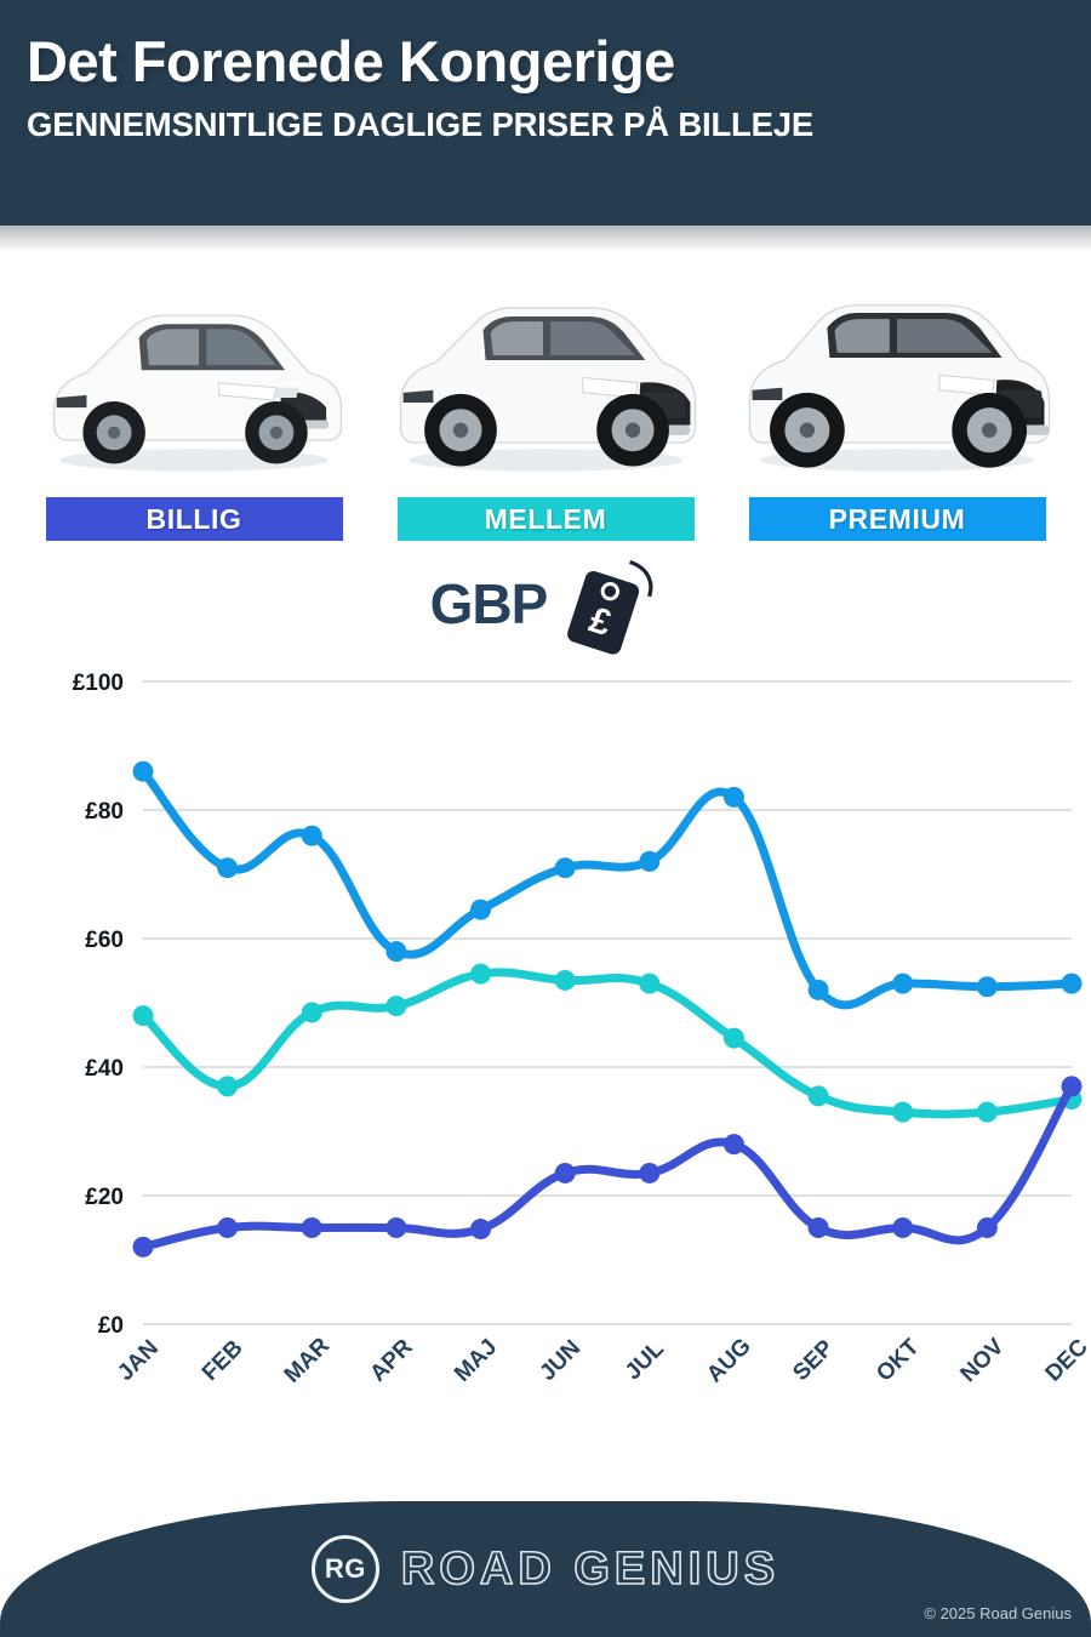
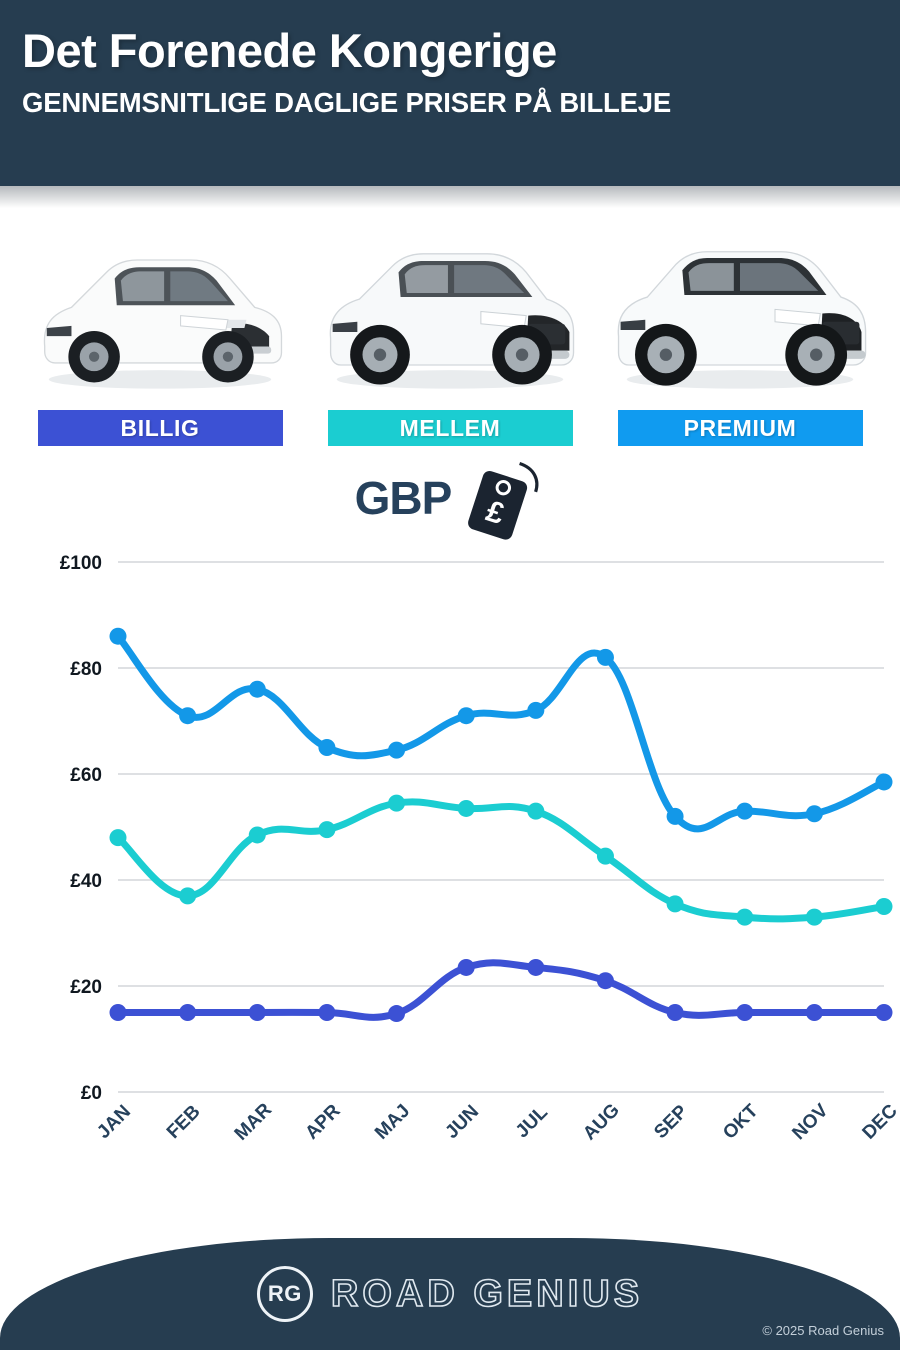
BILLIG/JAN: £12 -> £15
PREMIUM/APR: £58 -> £65
BILLIG/AUG: £28 -> £21
PREMIUM/DEC: £53 -> £58
BILLIG/DEC: £37 -> £15
